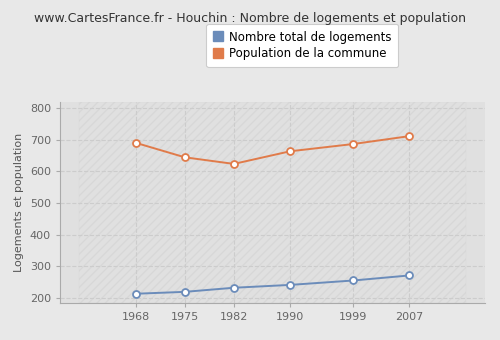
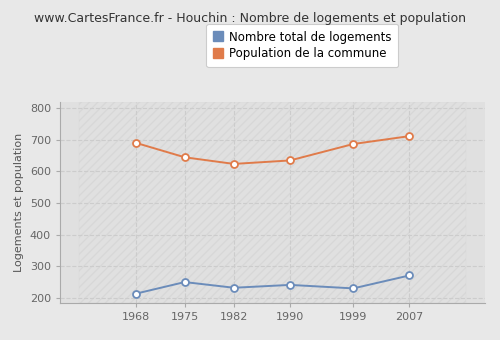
Nombre total de logements/1975: 219 -> 250
Population de la commune/1990: 664 -> 635
Nombre total de logements/1999: 255 -> 230
